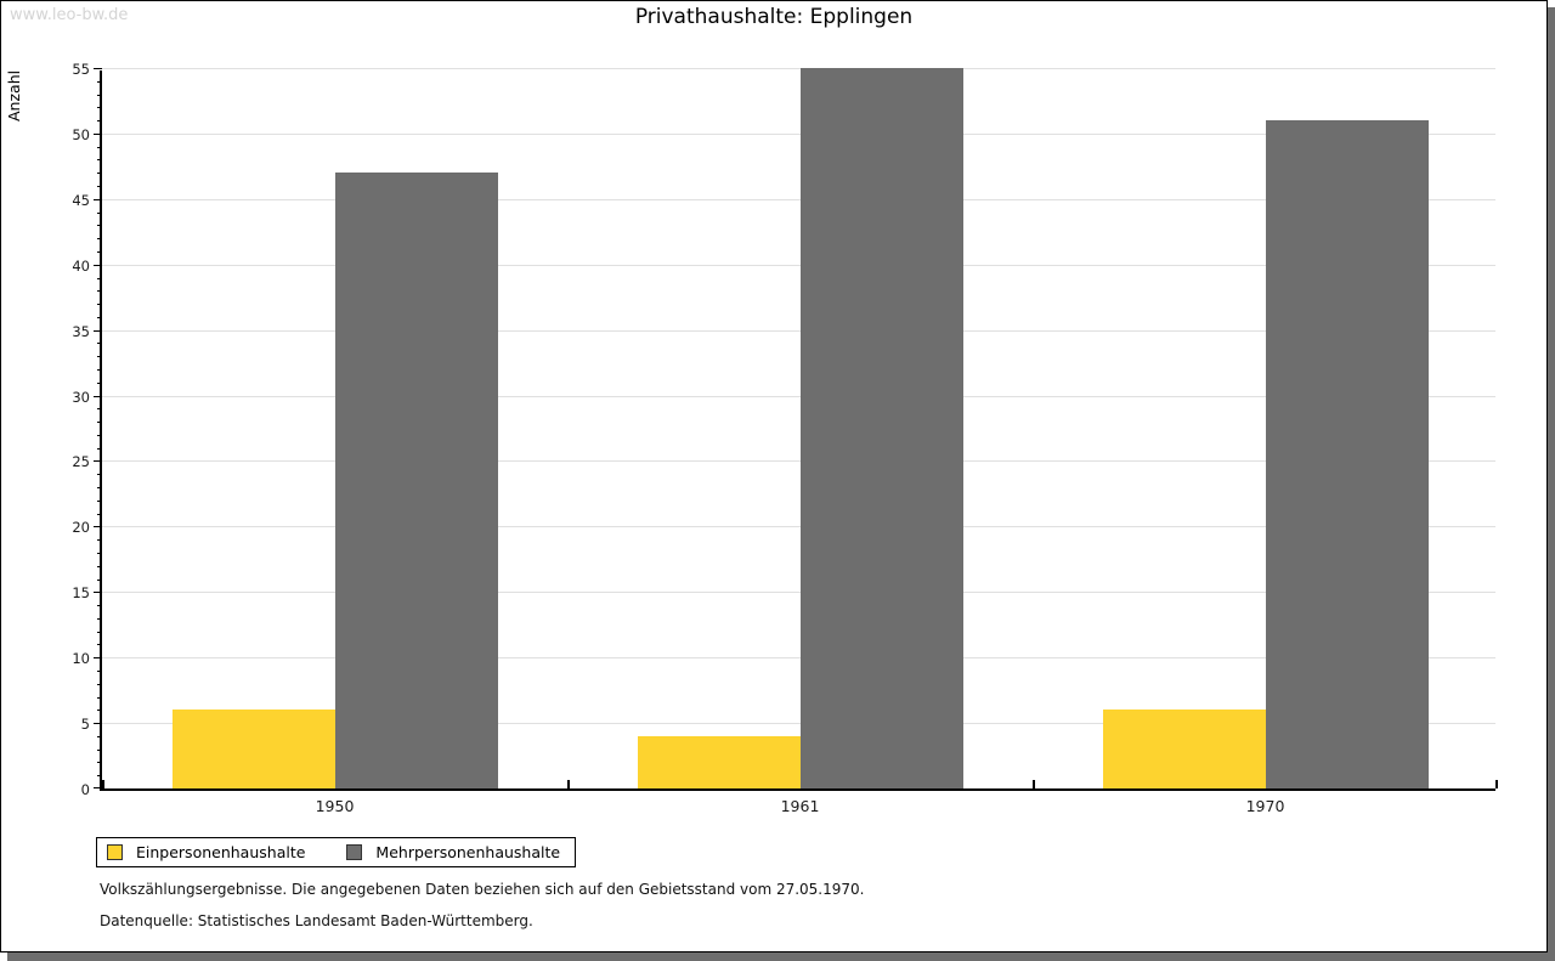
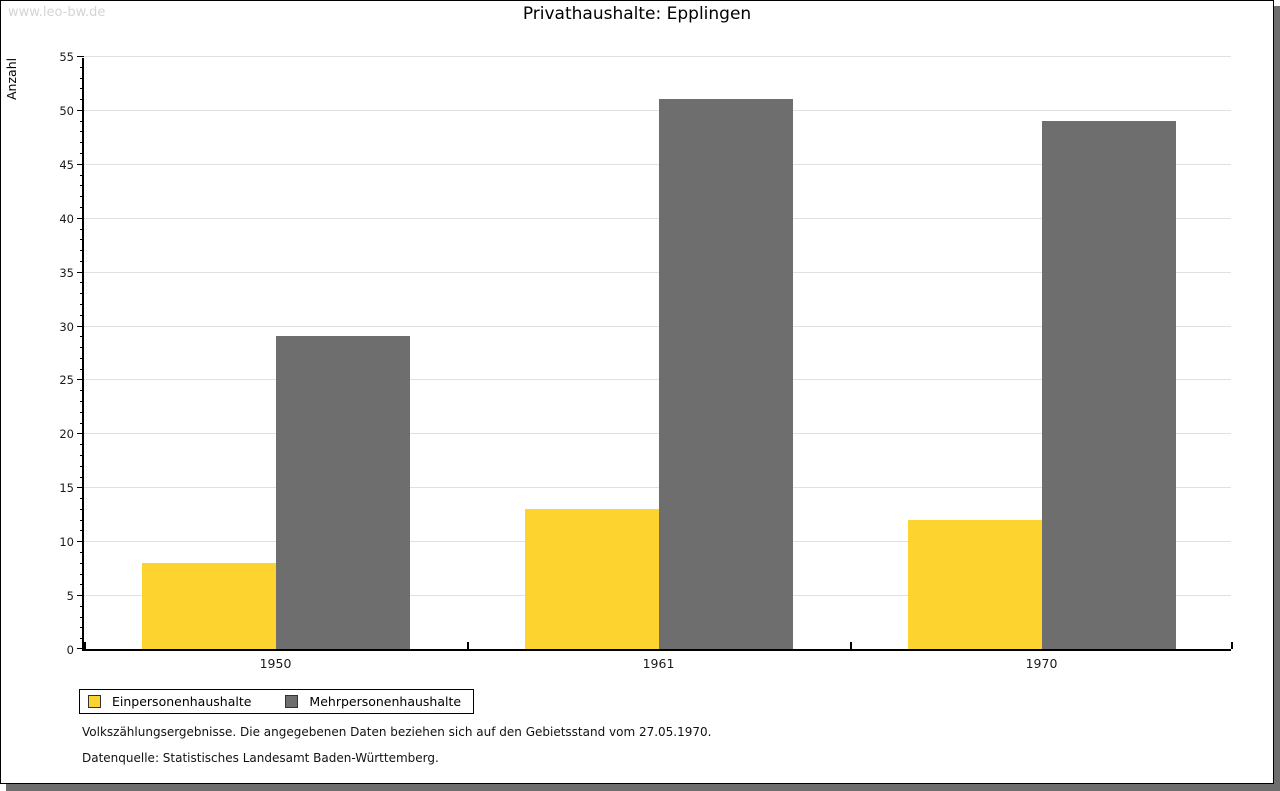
Einpersonenhaushalte/1950: 6 -> 8
Mehrpersonenhaushalte/1950: 47 -> 29
Einpersonenhaushalte/1961: 4 -> 13
Mehrpersonenhaushalte/1961: 55 -> 51
Einpersonenhaushalte/1970: 6 -> 12
Mehrpersonenhaushalte/1970: 51 -> 49
